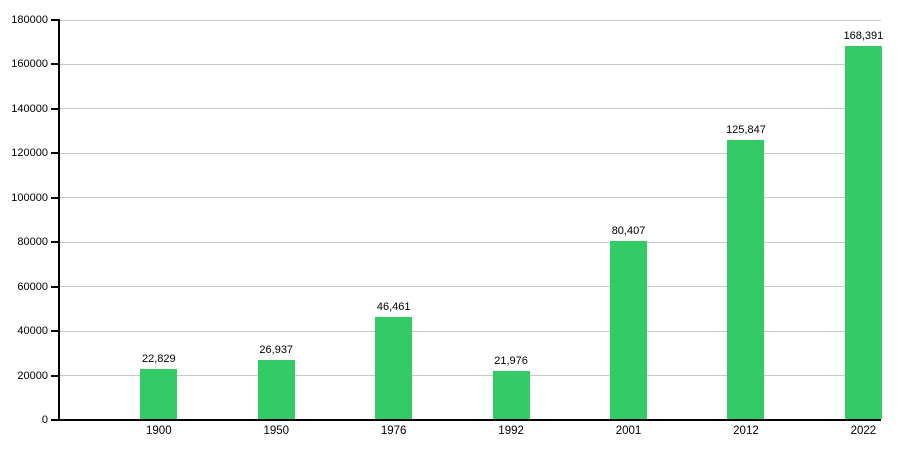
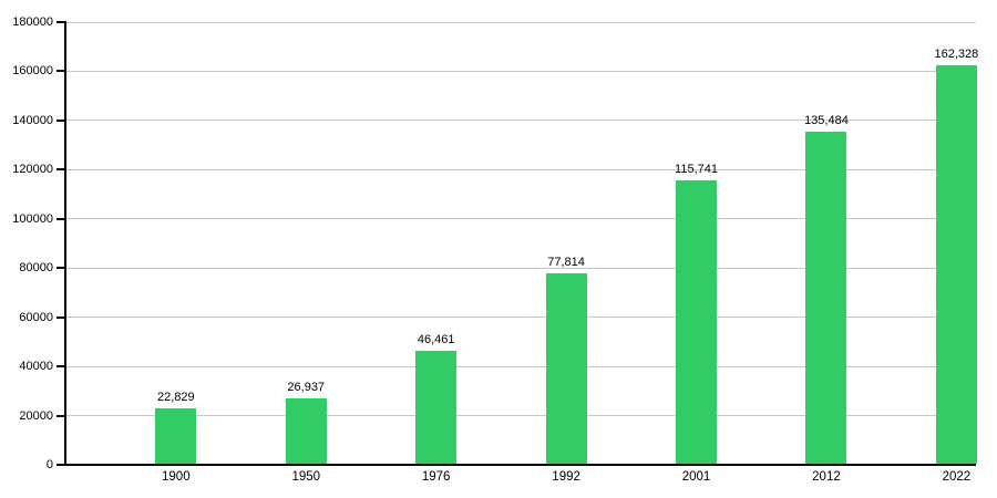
1992: 21,976 -> 77,814
2001: 80,407 -> 115,741
2012: 125,847 -> 135,484
2022: 168,391 -> 162,328
